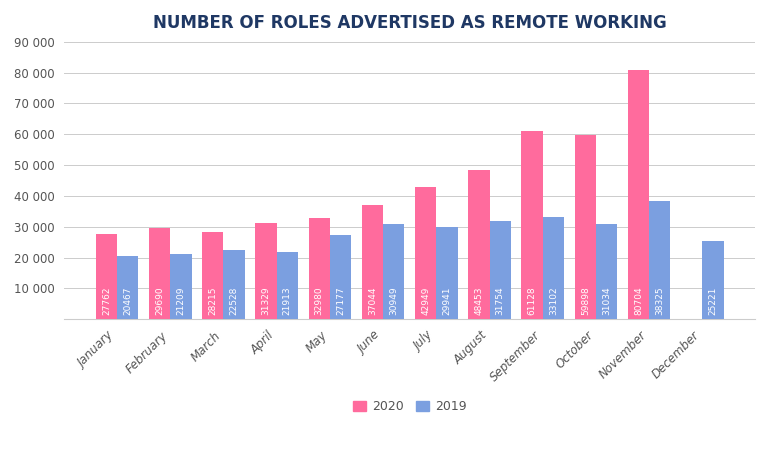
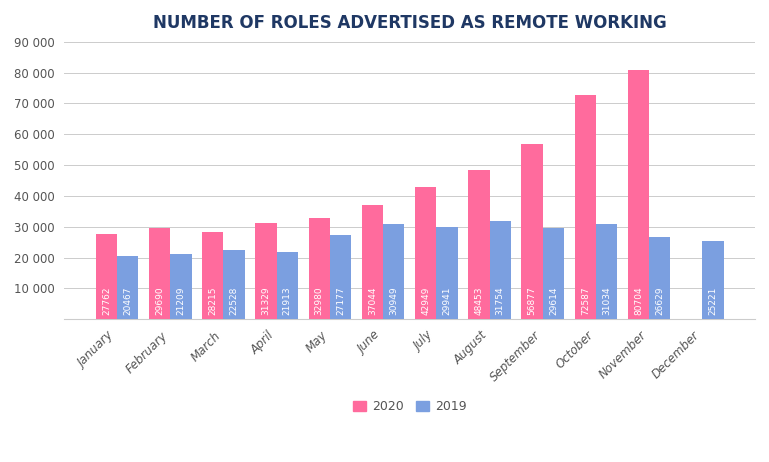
2020/September: 61128 -> 56877
2019/September: 33102 -> 29614
2020/October: 59898 -> 72587
2019/November: 38325 -> 26629
